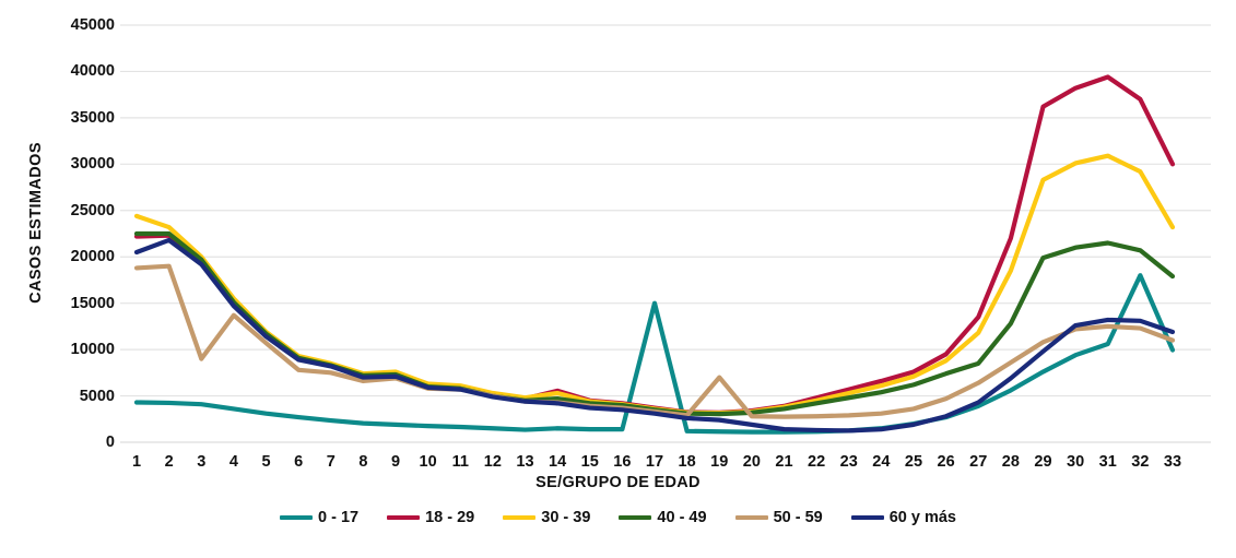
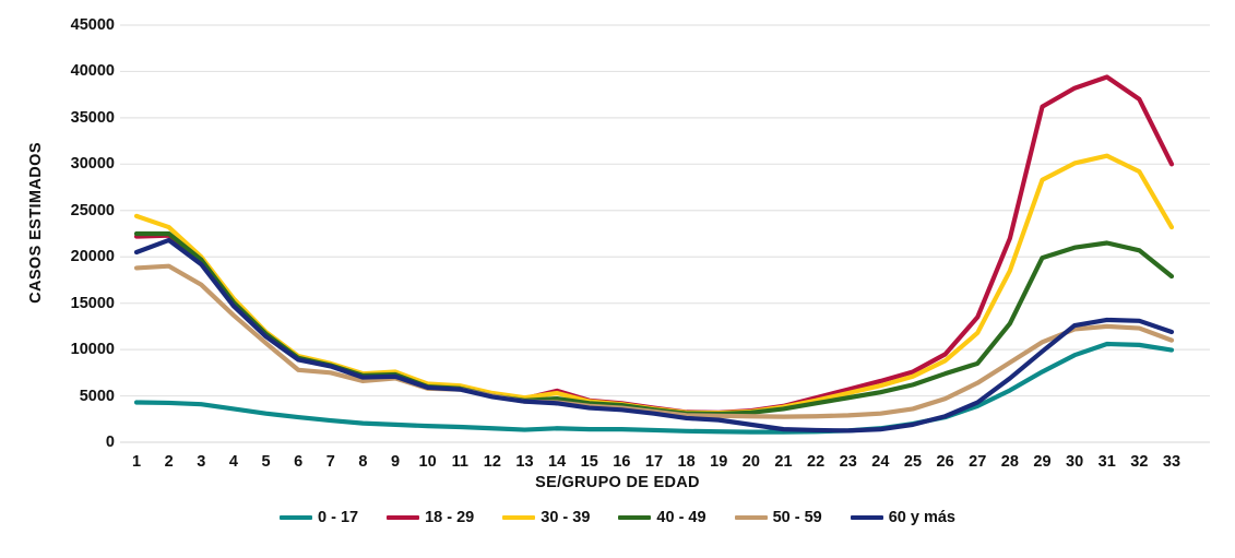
50 - 59/3: 9000 -> 17000
0 - 17/17: 15000 -> 1000
50 - 59/19: 7000 -> 3000
0 - 17/32: 18000 -> 10000
